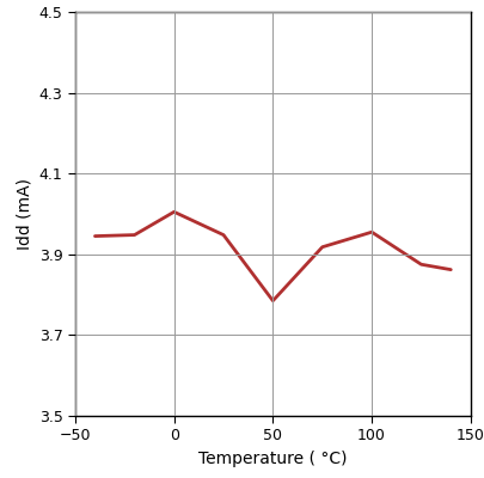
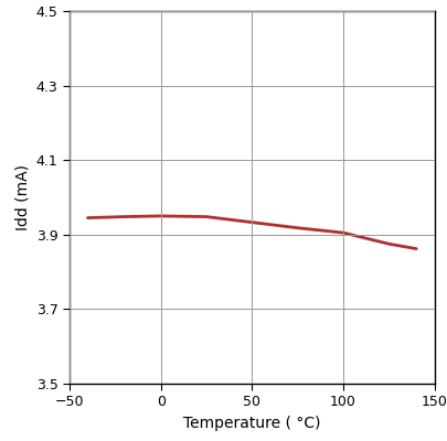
0: 4.005 -> 3.950
50: 3.785 -> 3.933
100: 3.955 -> 3.905
